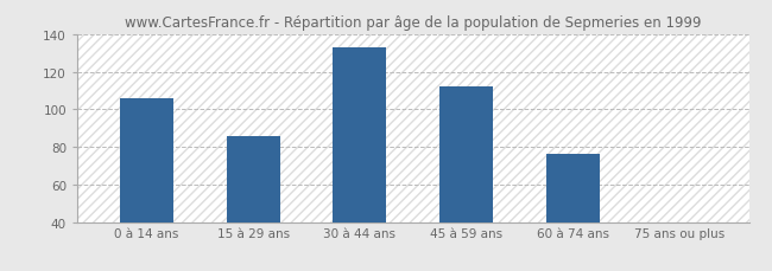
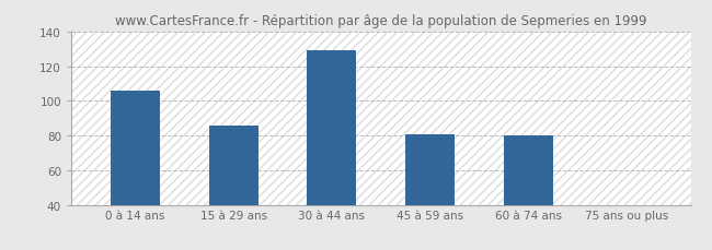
30 à 44 ans: 133 -> 129
45 à 59 ans: 112 -> 81
60 à 74 ans: 76 -> 80
